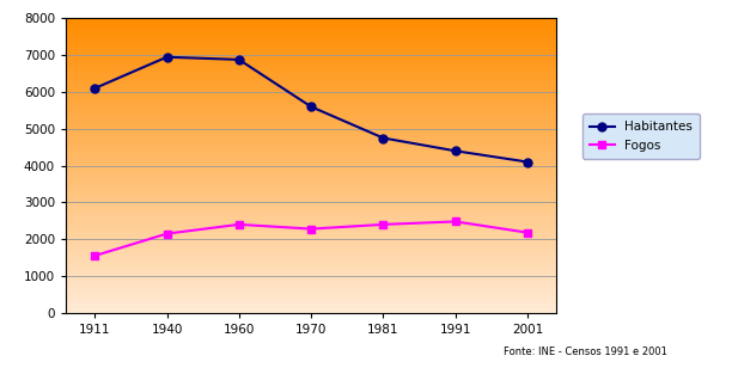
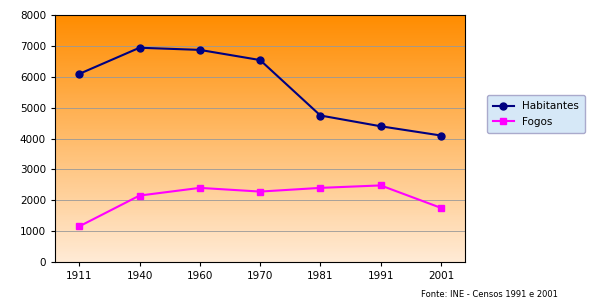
Fogos/1911: 1550 -> 1150
Habitantes/1970: 5600 -> 6550
Fogos/2001: 2180 -> 1750
